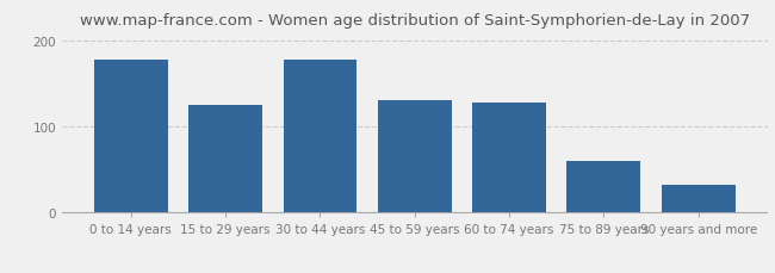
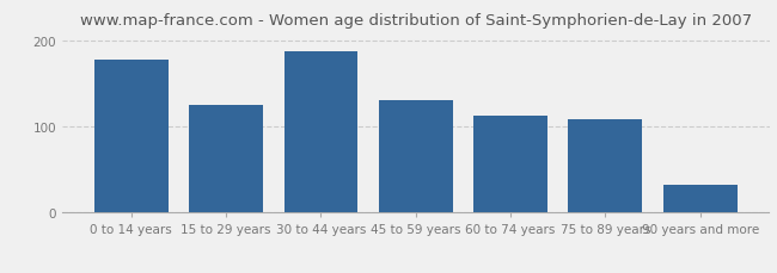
30 to 44 years: 178 -> 187
60 to 74 years: 128 -> 113
75 to 89 years: 60 -> 109
